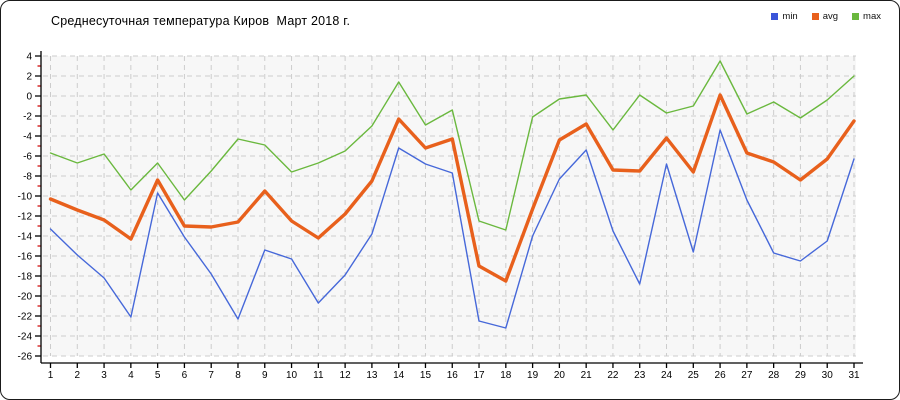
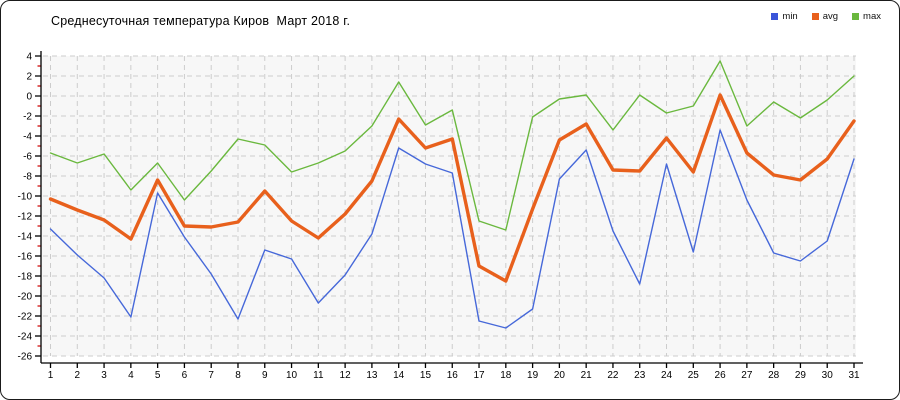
min/19: -14.0 -> -21.3
max/27: -1.8 -> -3.0
avg/28: -6.6 -> -7.9
